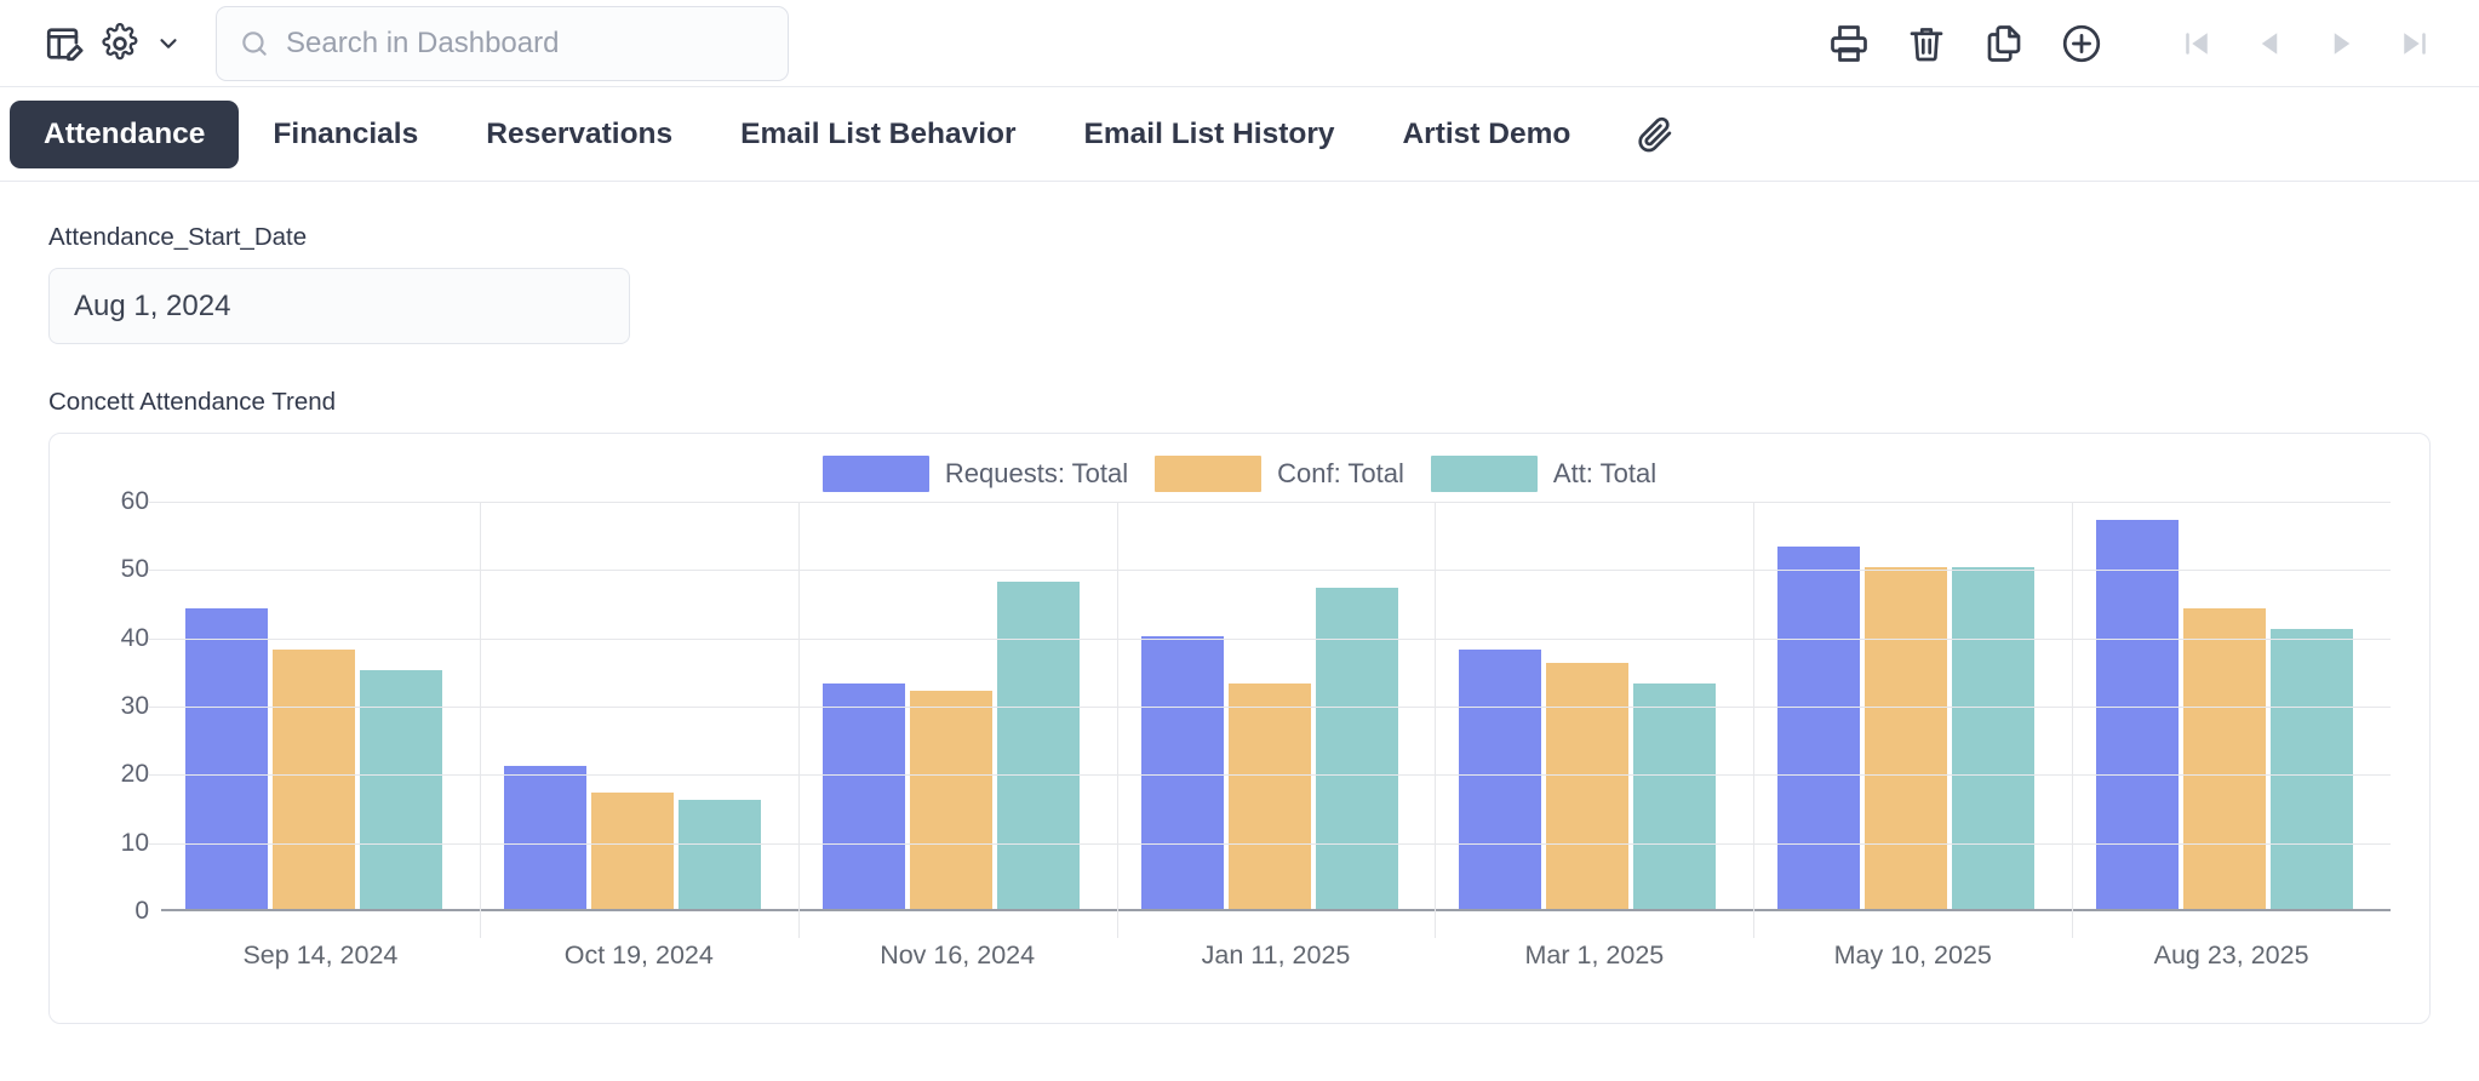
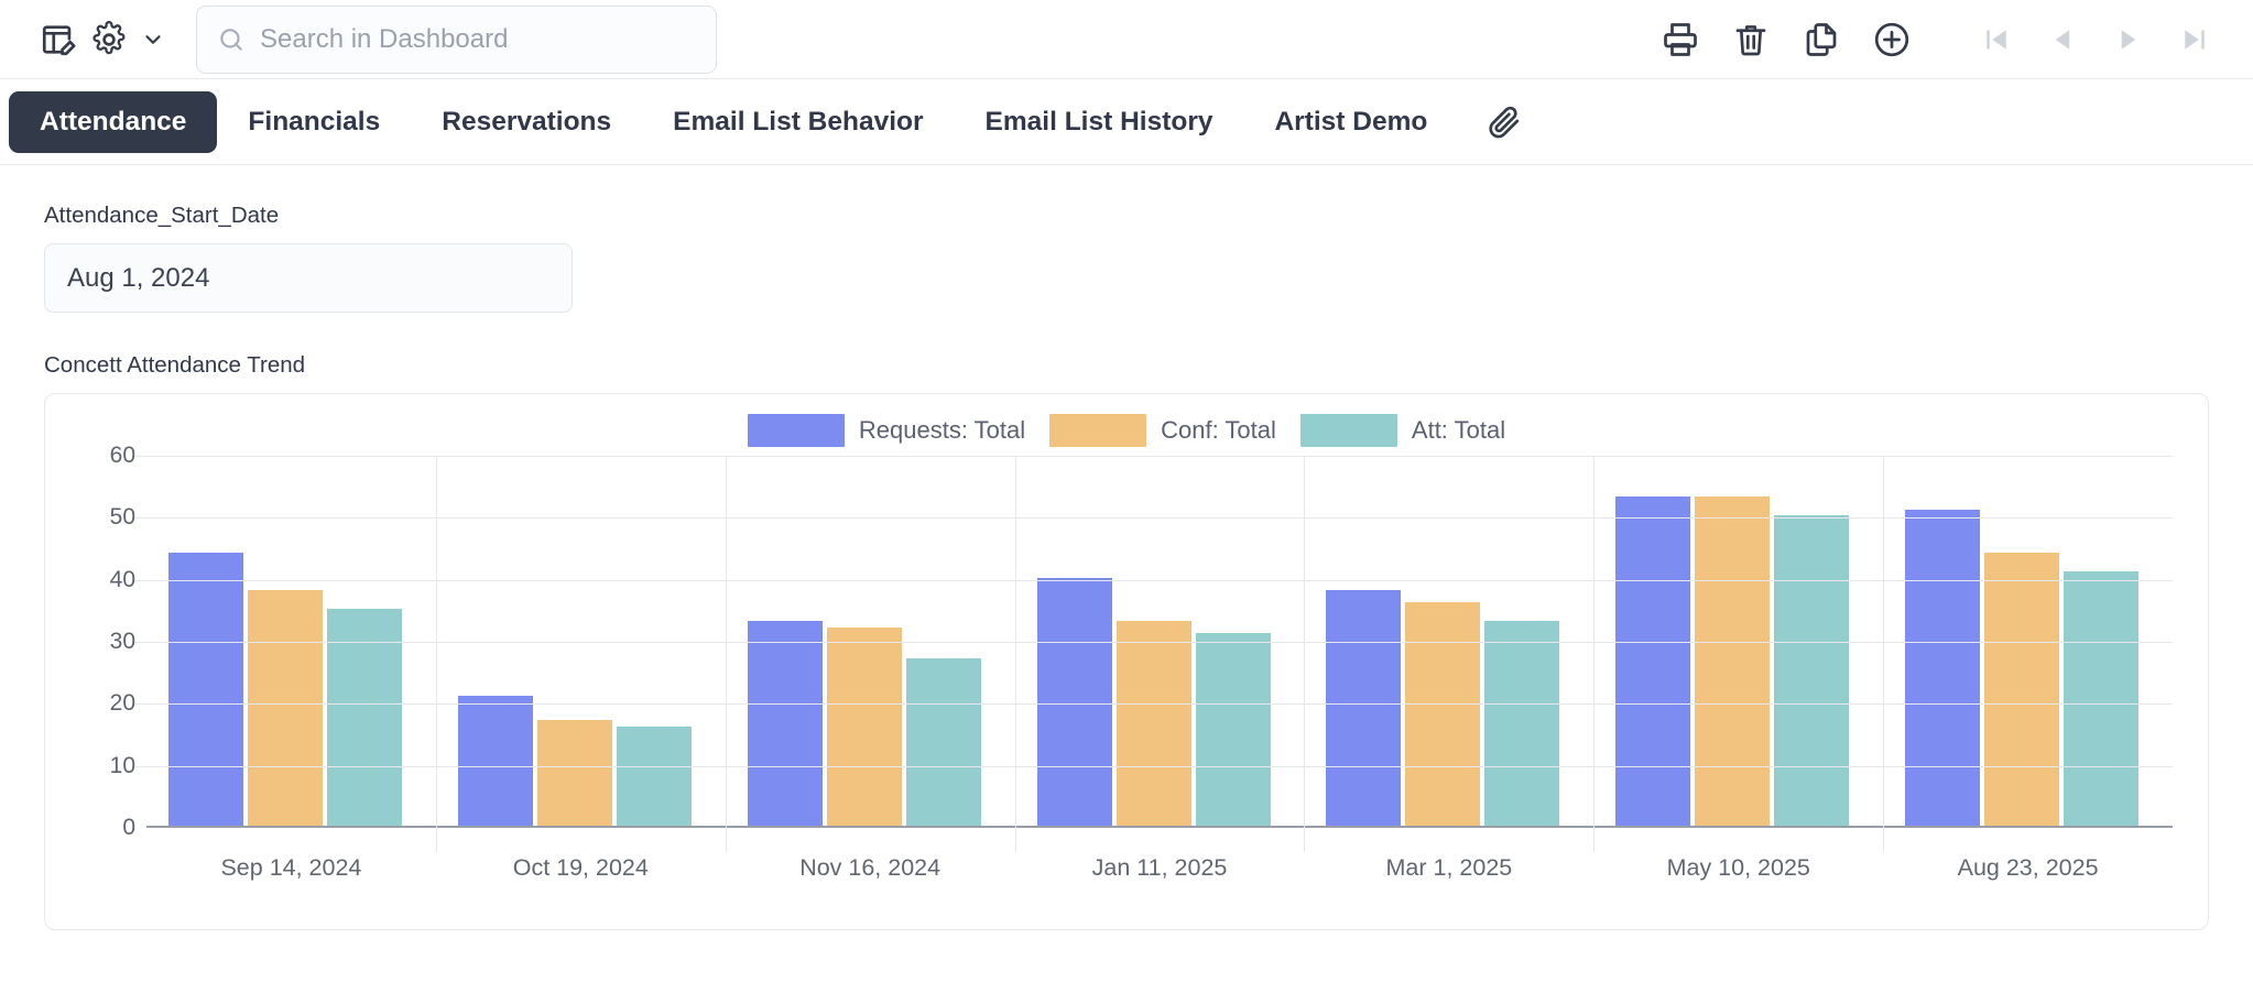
Att: Total/Nov 16, 2024: 48 -> 27
Att: Total/Jan 11, 2025: 47 -> 31
Conf: Total/May 10, 2025: 50 -> 53
Requests: Total/Aug 23, 2025: 57 -> 51
